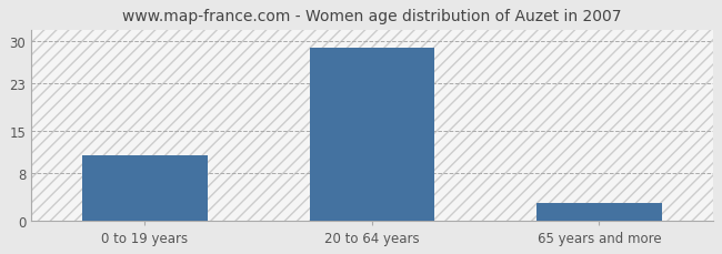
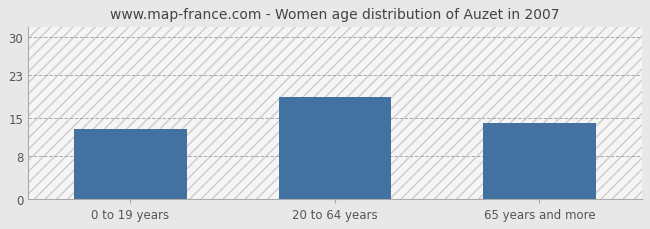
0 to 19 years: 11 -> 13
20 to 64 years: 29 -> 19
65 years and more: 3 -> 14
